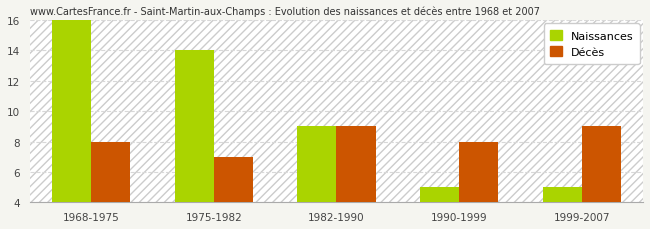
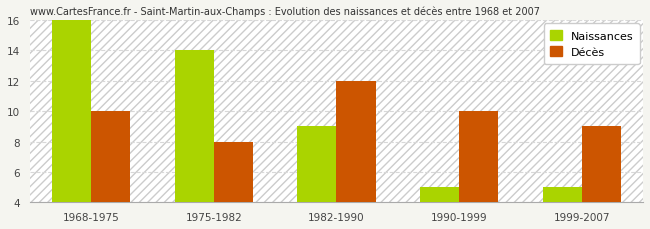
Décès/1968-1975: 8 -> 10
Décès/1975-1982: 7 -> 8
Décès/1982-1990: 9 -> 12
Décès/1990-1999: 8 -> 10
